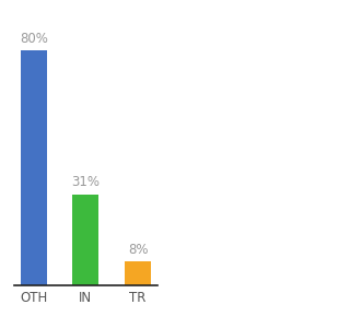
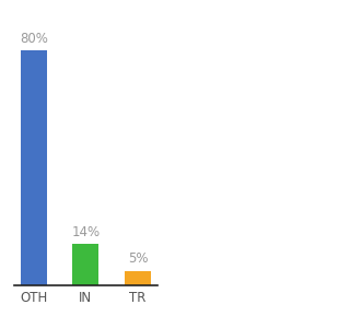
IN: 31% -> 14%
TR: 8% -> 5%
